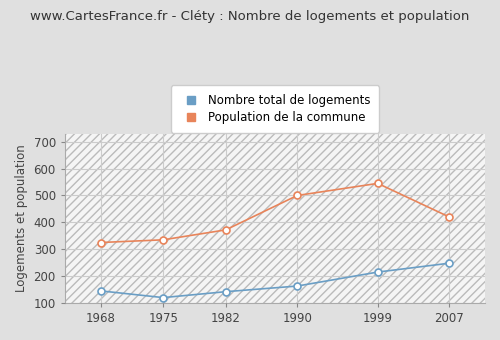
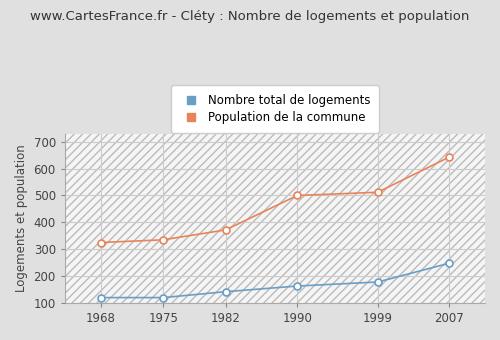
Nombre total de logements/1968: 145 -> 120
Nombre total de logements/1999: 215 -> 178
Population de la commune/1999: 545 -> 512
Population de la commune/2007: 420 -> 643
